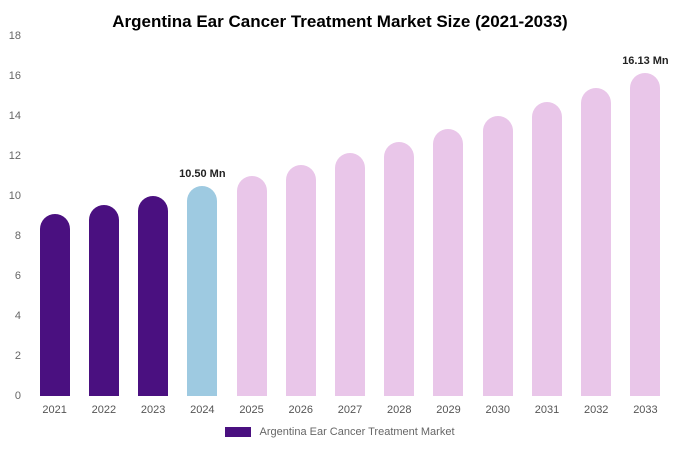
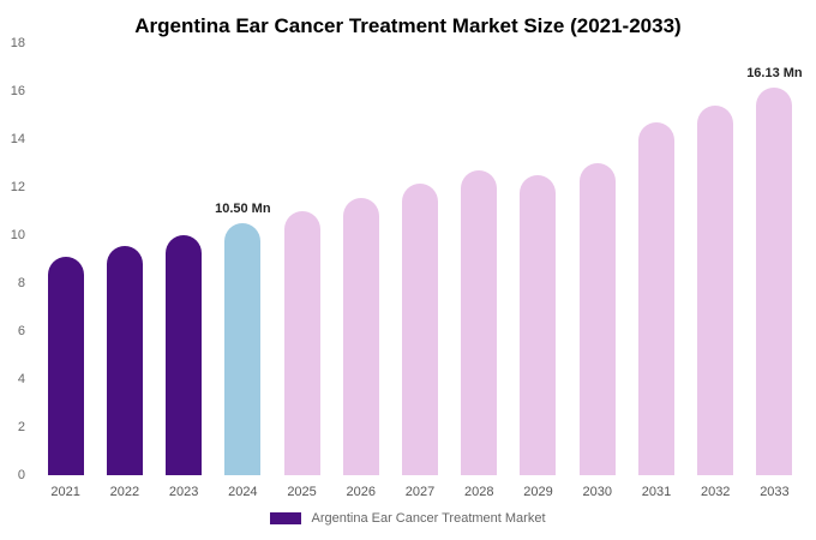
2029: 13.3 -> 12.5
2030: 14.0 -> 13.0
